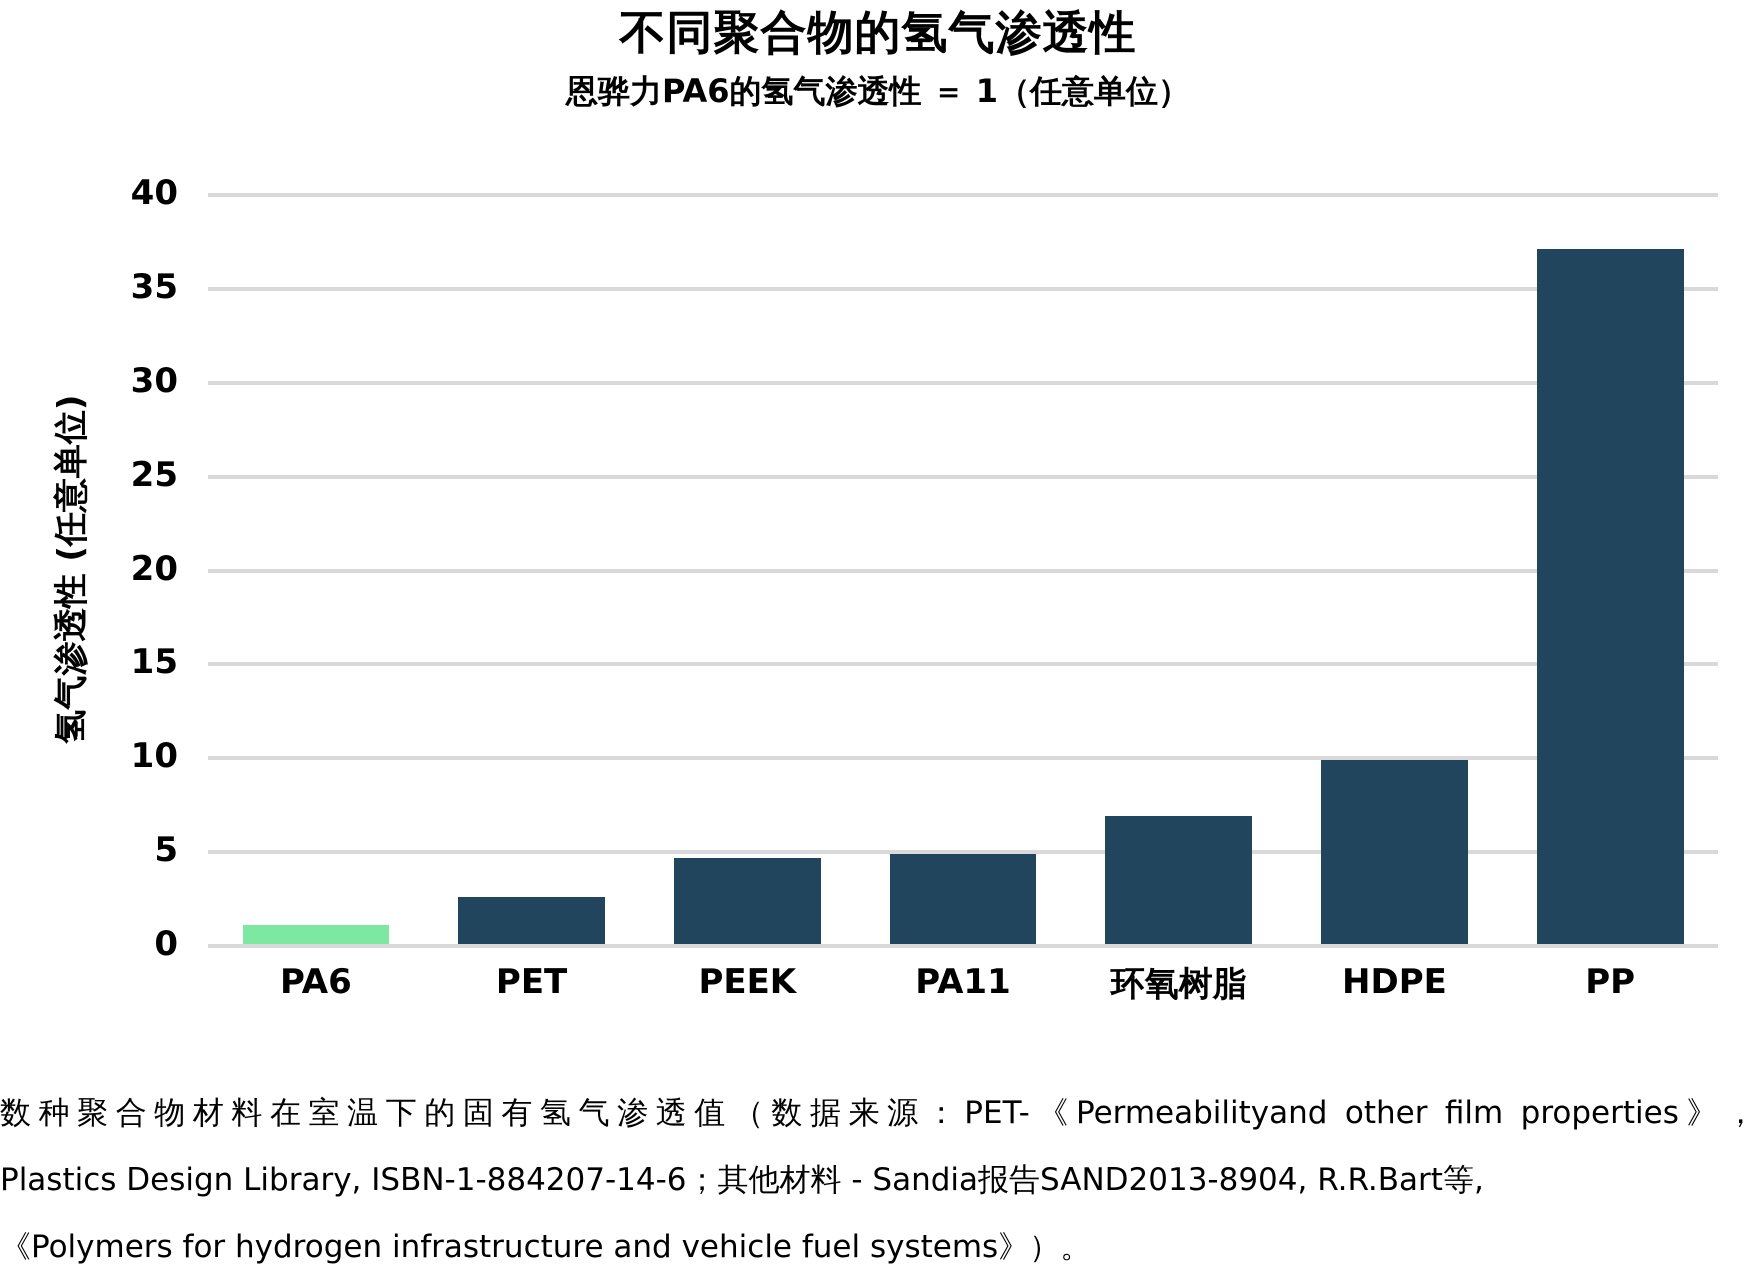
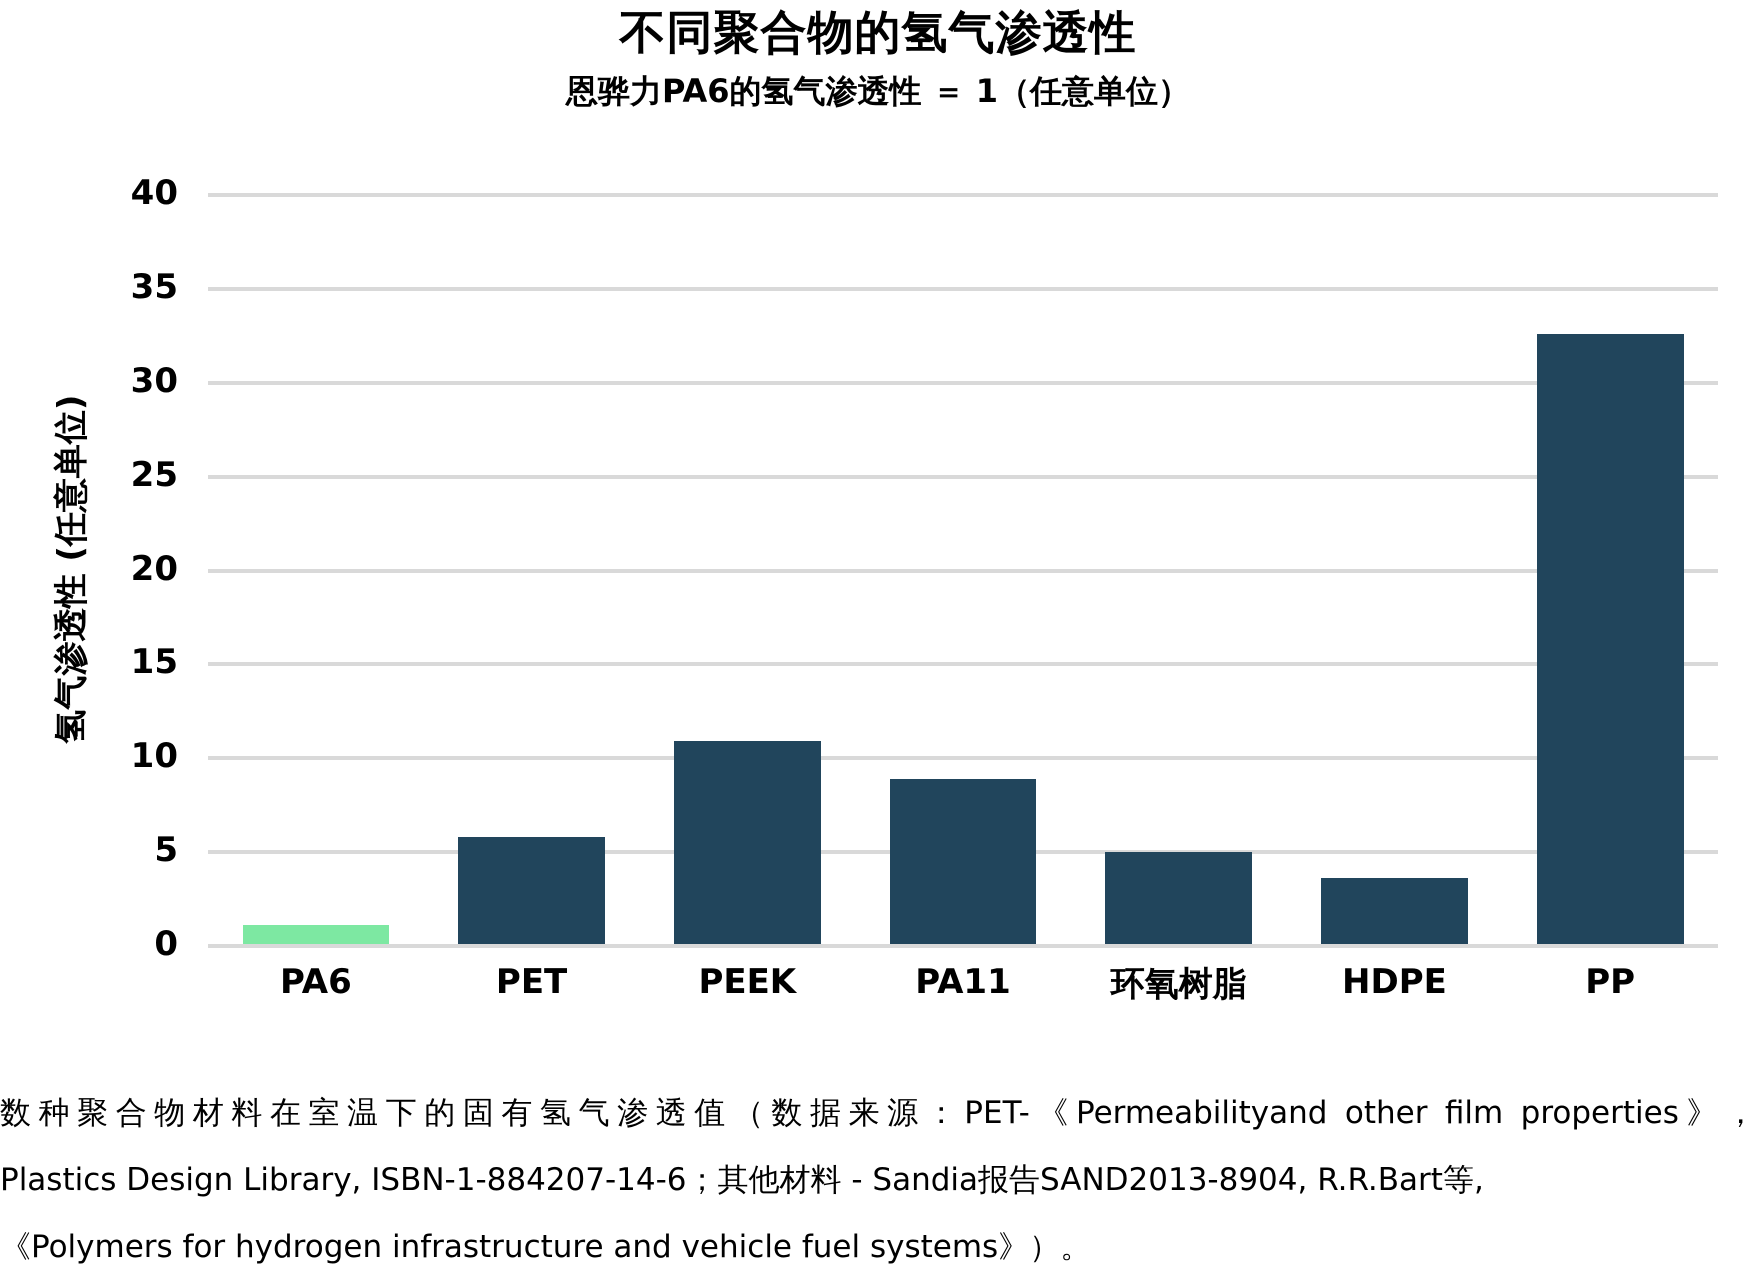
PET: 2.5 -> 5.7
PEEK: 4.6 -> 10.8
PA11: 4.8 -> 8.8
环氧树脂: 6.8 -> 4.9
HDPE: 9.8 -> 3.5
PP: 37.0 -> 32.5
